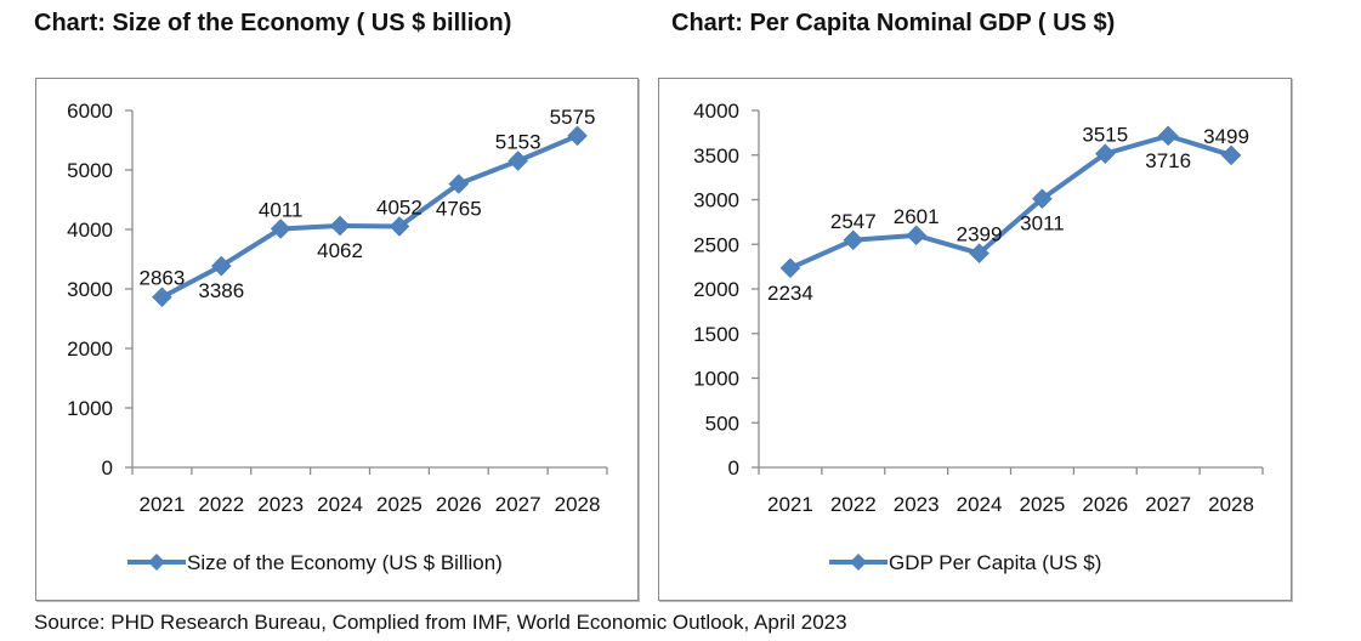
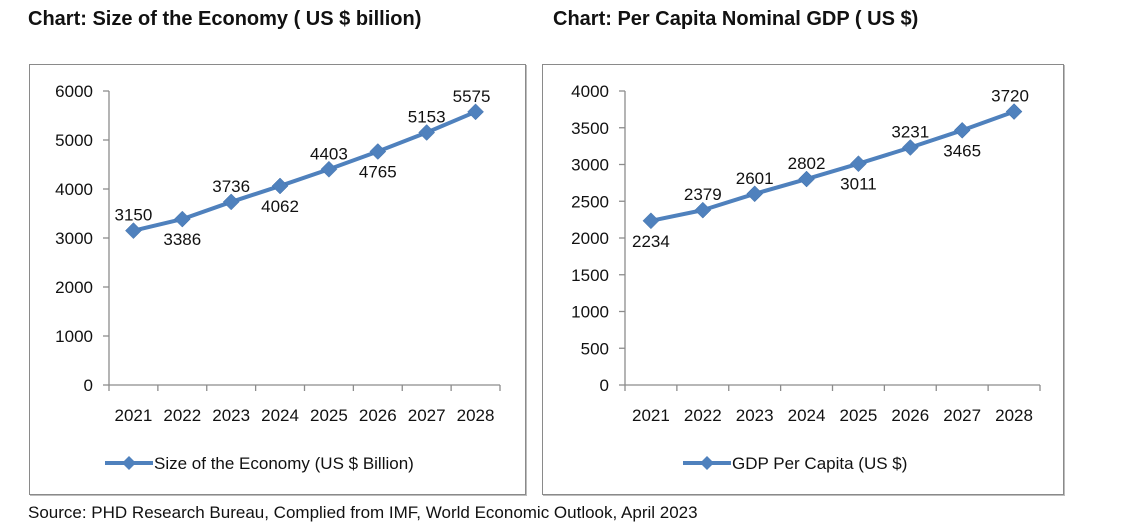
Chart: Size of the Economy ( US $ billion)/2021: 2863 -> 3150
Chart: Size of the Economy ( US $ billion)/2023: 4011 -> 3736
Chart: Size of the Economy ( US $ billion)/2025: 4052 -> 4403
Chart: Per Capita Nominal GDP ( US $)/2022: 2547 -> 2379
Chart: Per Capita Nominal GDP ( US $)/2024: 2399 -> 2802
Chart: Per Capita Nominal GDP ( US $)/2026: 3515 -> 3231
Chart: Per Capita Nominal GDP ( US $)/2027: 3716 -> 3465
Chart: Per Capita Nominal GDP ( US $)/2028: 3499 -> 3720
